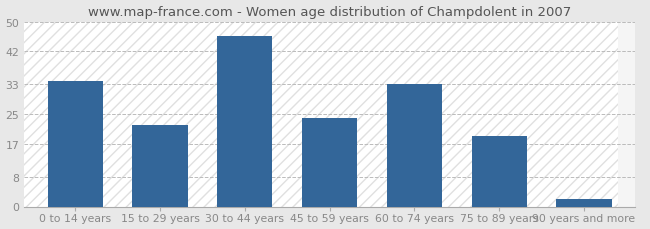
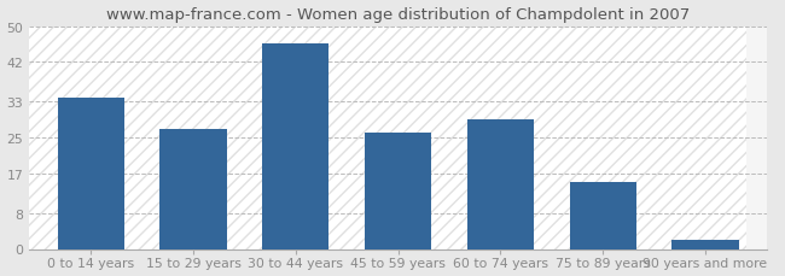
15 to 29 years: 22 -> 27
45 to 59 years: 24 -> 26
60 to 74 years: 33 -> 29
75 to 89 years: 19 -> 15
